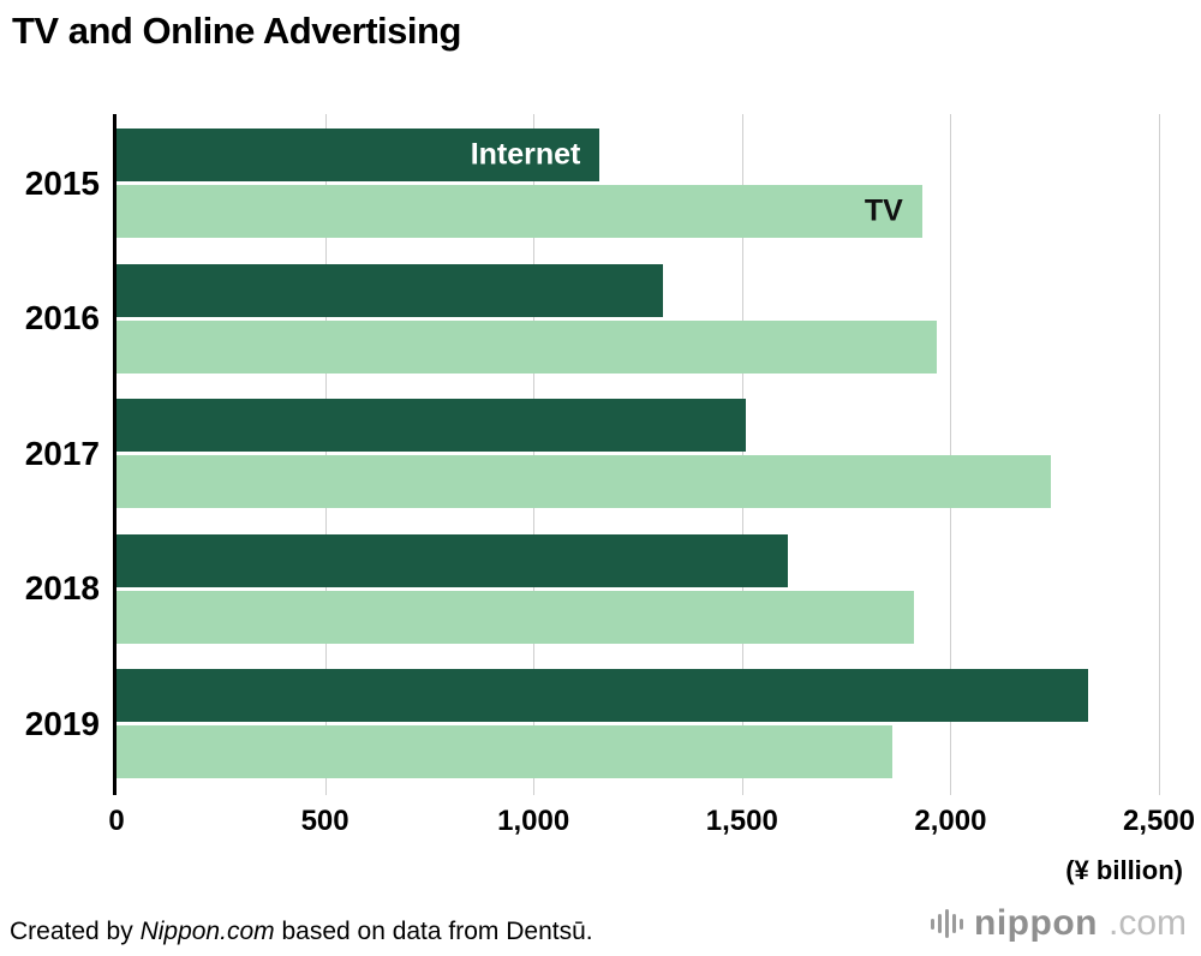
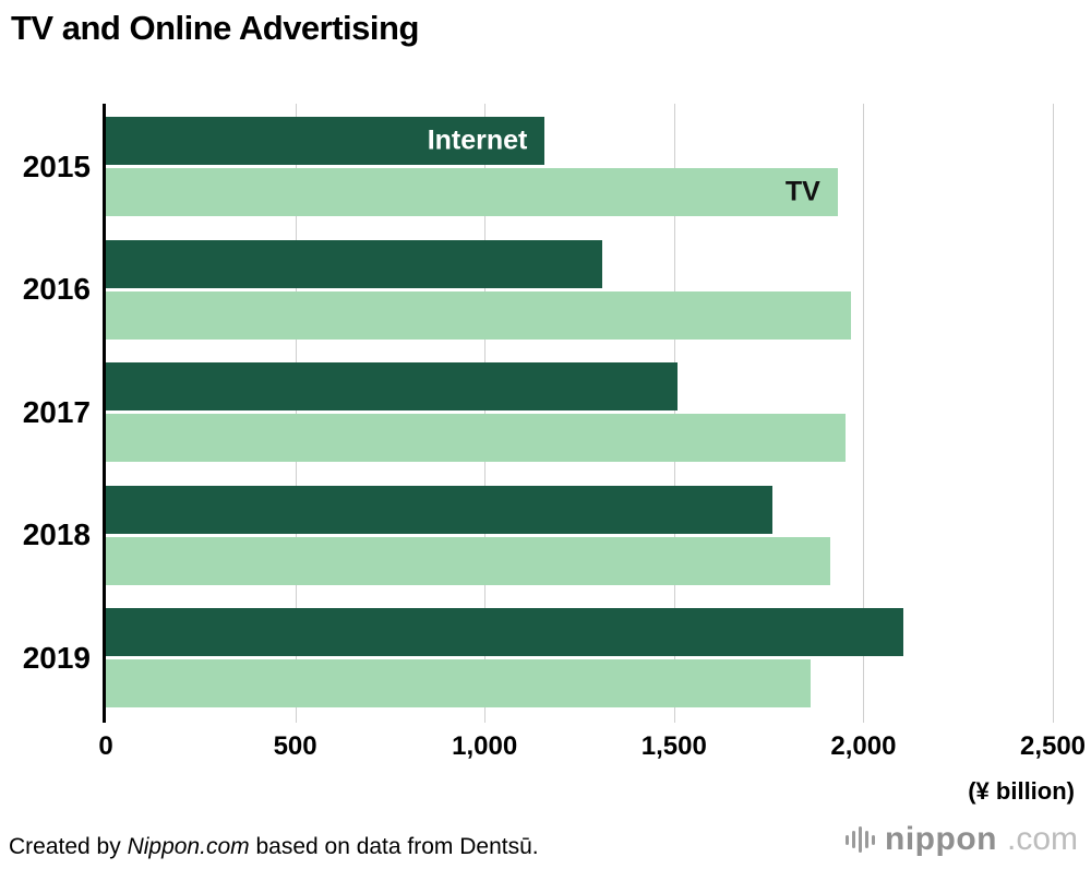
TV/2017: 2240 -> 1950
Internet/2018: 1610 -> 1760
Internet/2019: 2330 -> 2100
